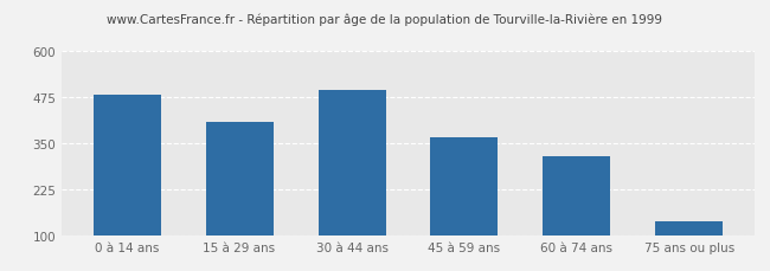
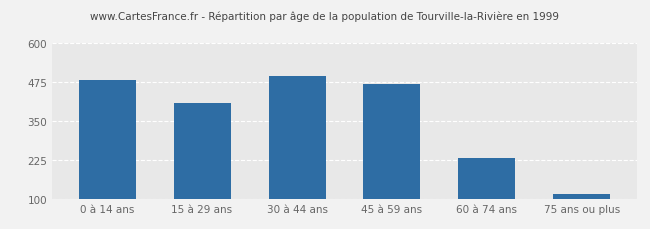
45 à 59 ans: 365 -> 468
60 à 74 ans: 315 -> 232
75 ans ou plus: 140 -> 115
